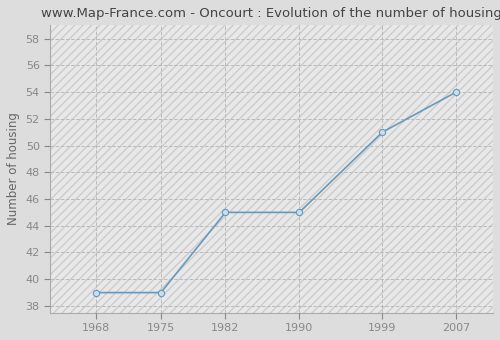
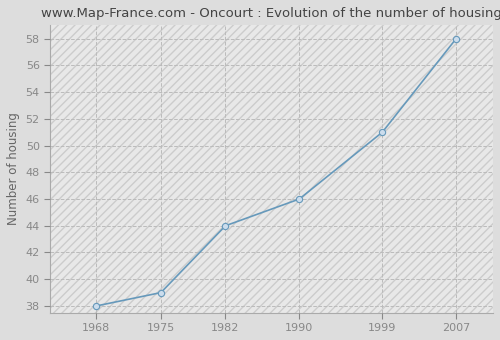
1968: 39 -> 38
1982: 45 -> 44
1990: 45 -> 46
2007: 54 -> 58
